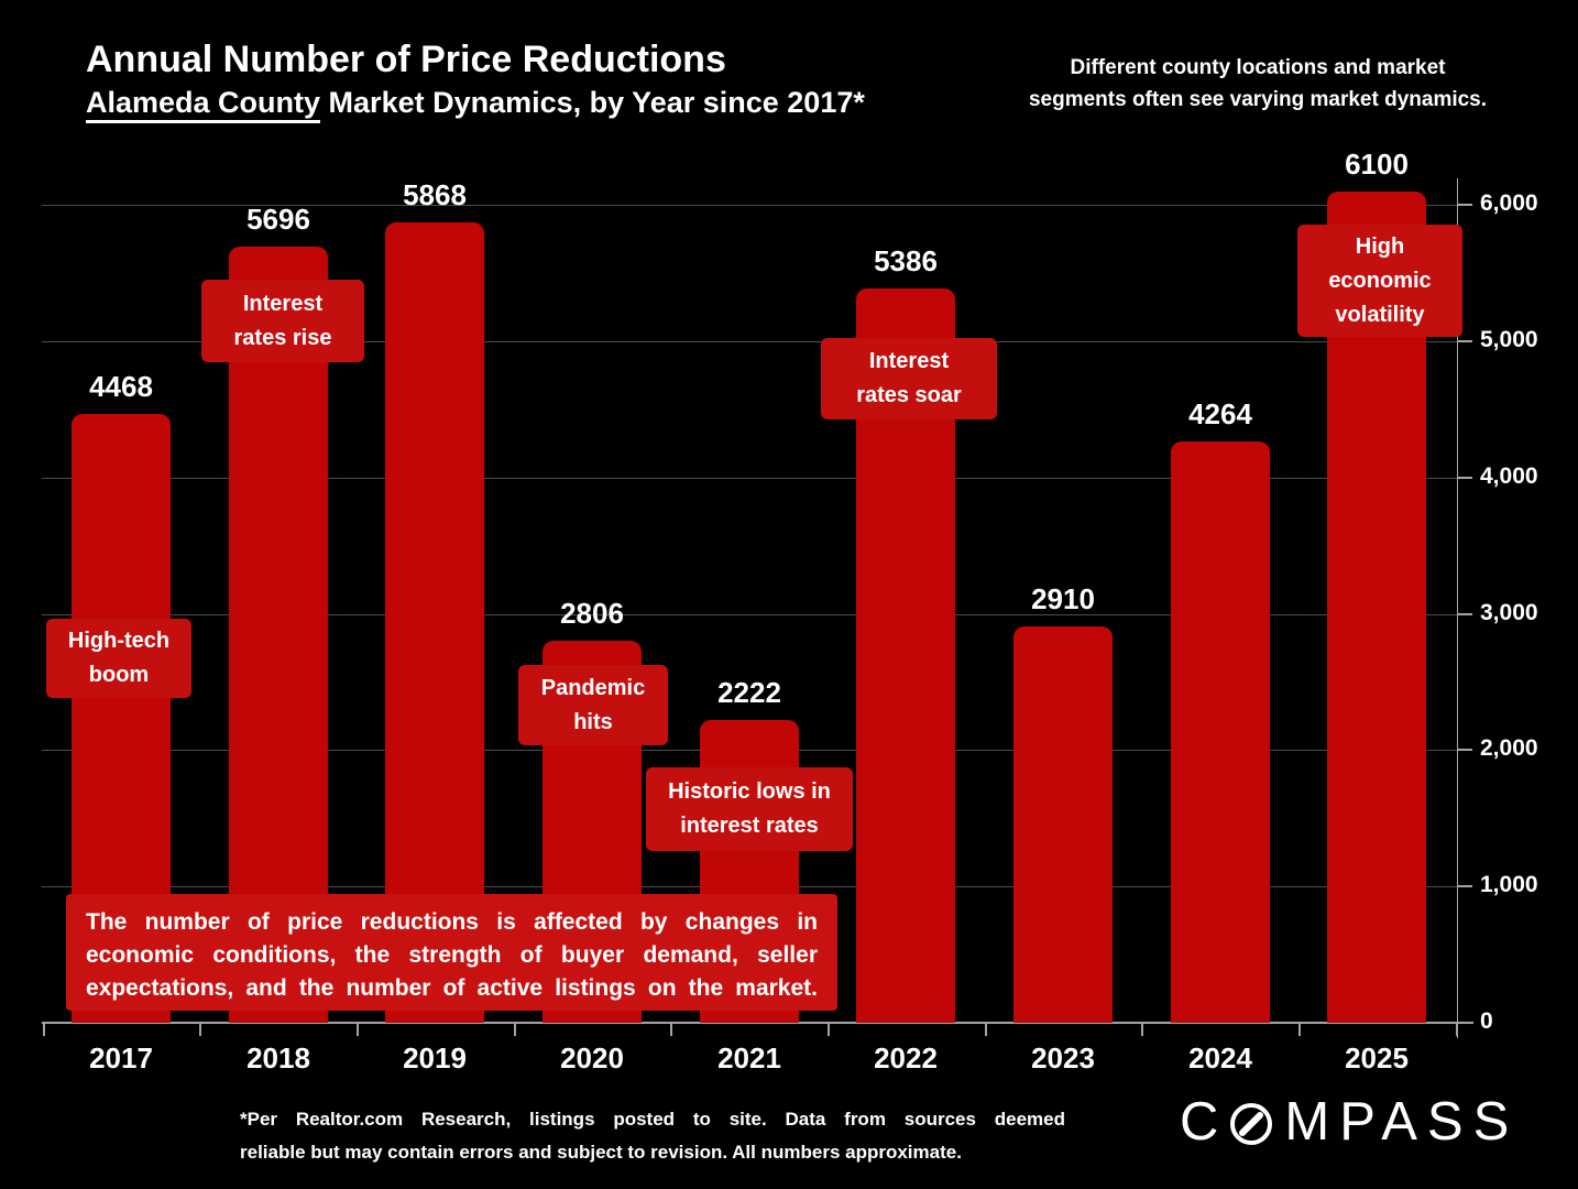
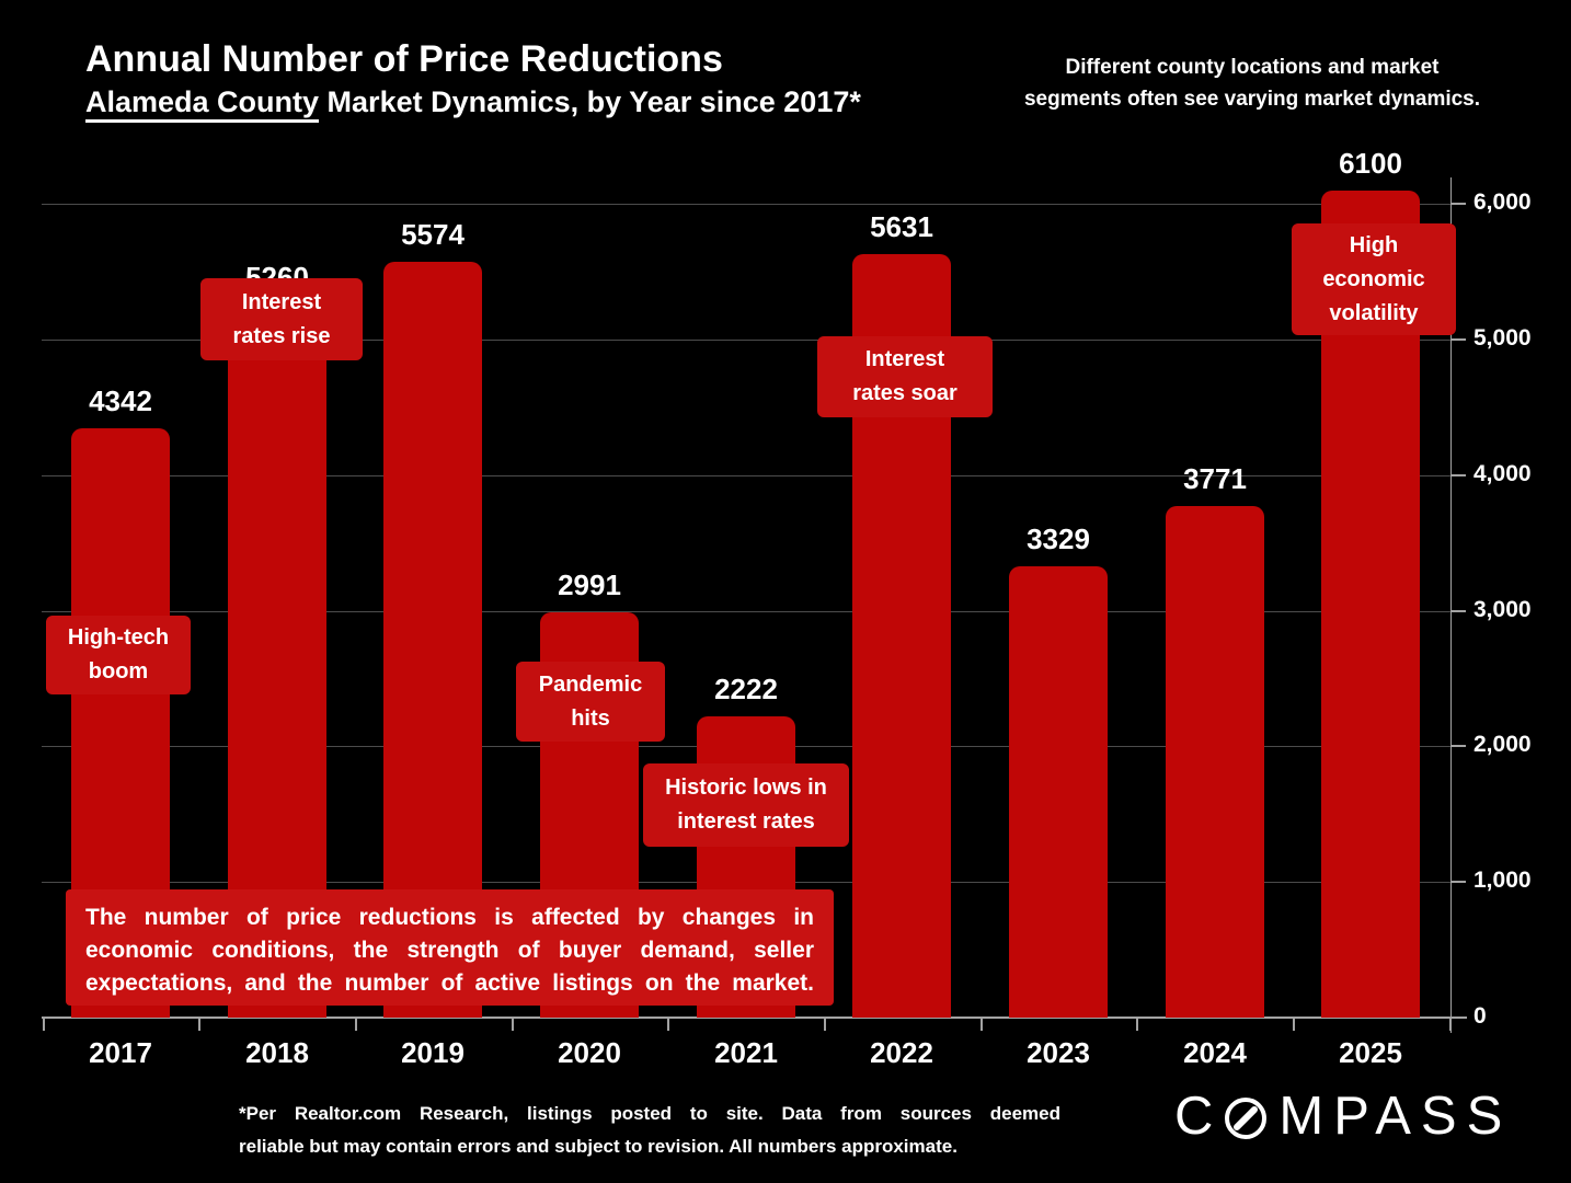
2017: 4468 -> 4342
2018: 5696 -> 5260
2019: 5868 -> 5574
2020: 2806 -> 2991
2022: 5386 -> 5631
2023: 2910 -> 3329
2024: 4264 -> 3771
